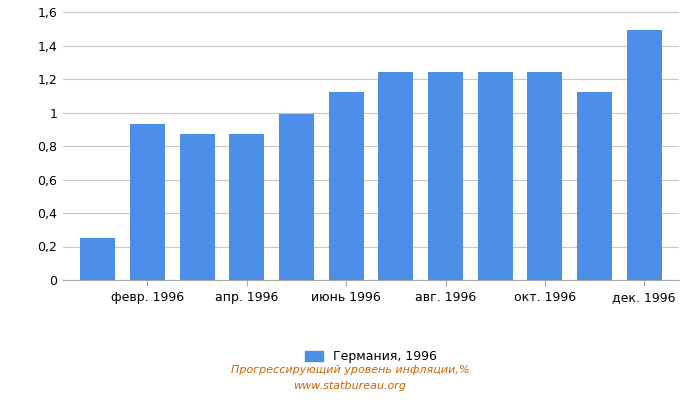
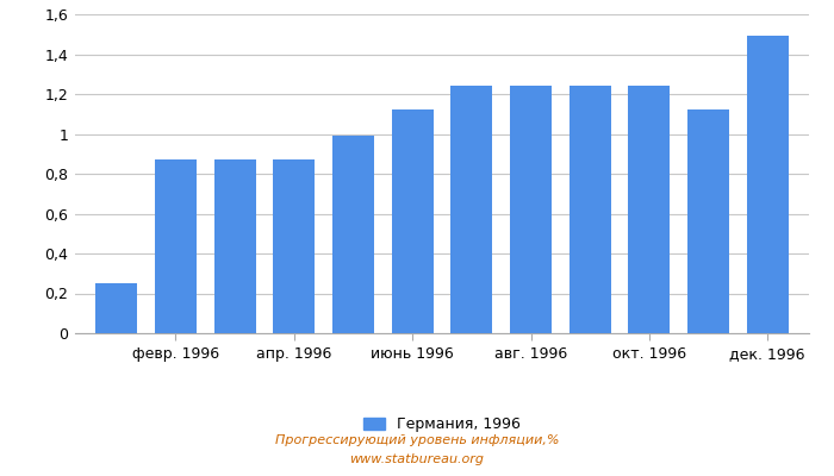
февр. 1996: 0,93 -> 0,87
